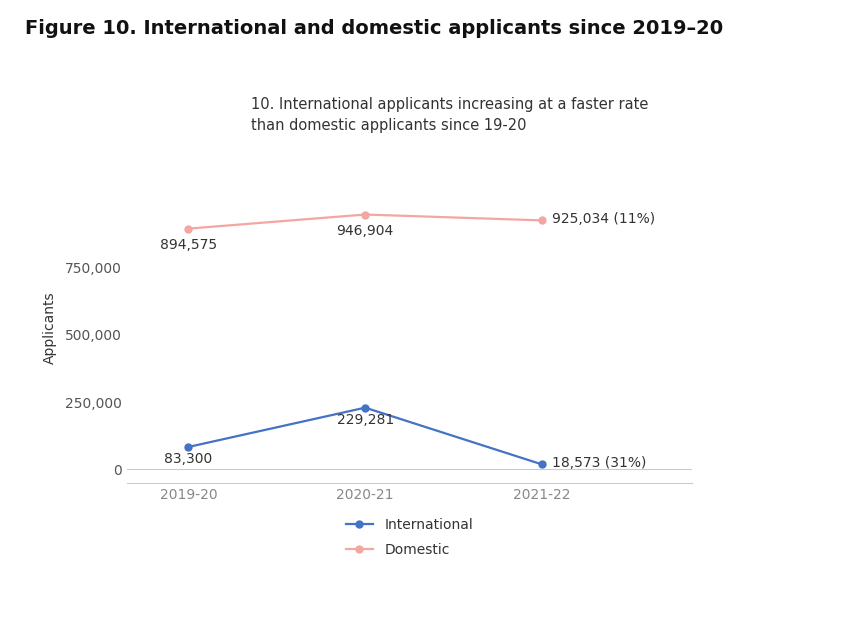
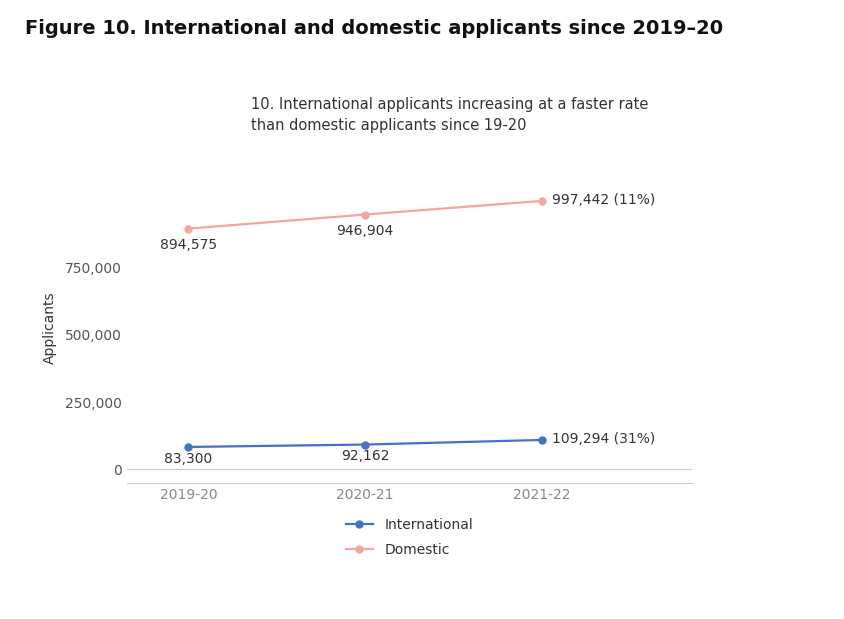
International/2020-21: 229,281 -> 92,162
International/2021-22: 18,573 -> 109,294
Domestic/2021-22: 925,034 -> 997,442
